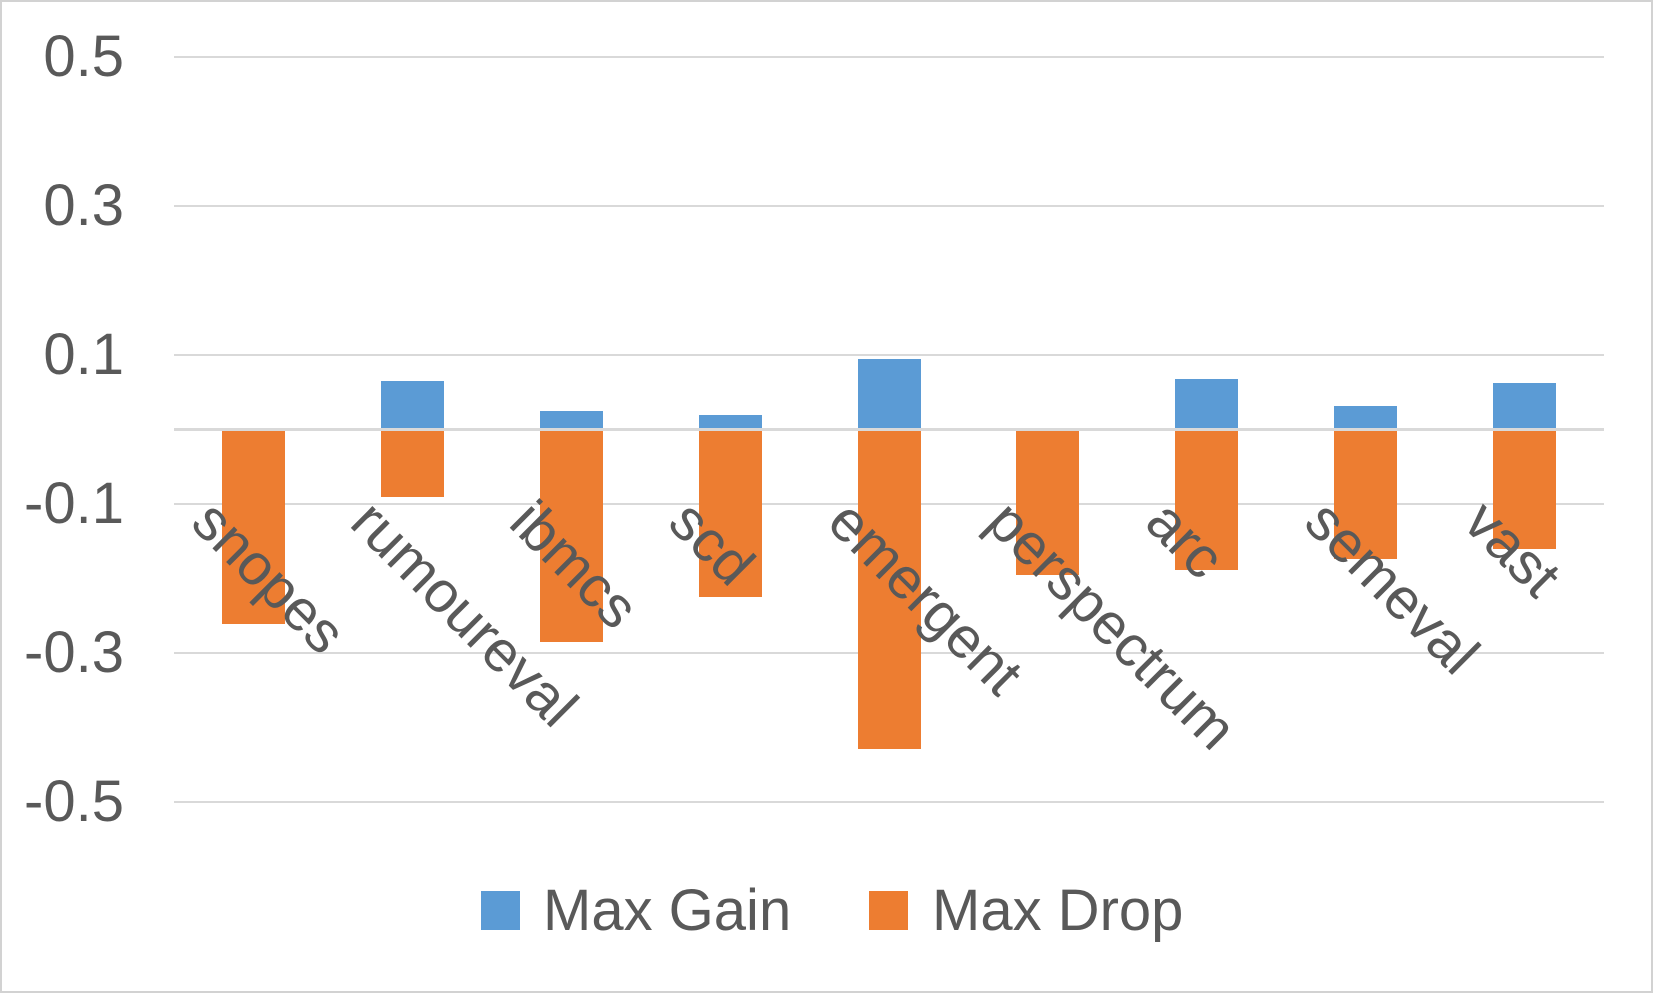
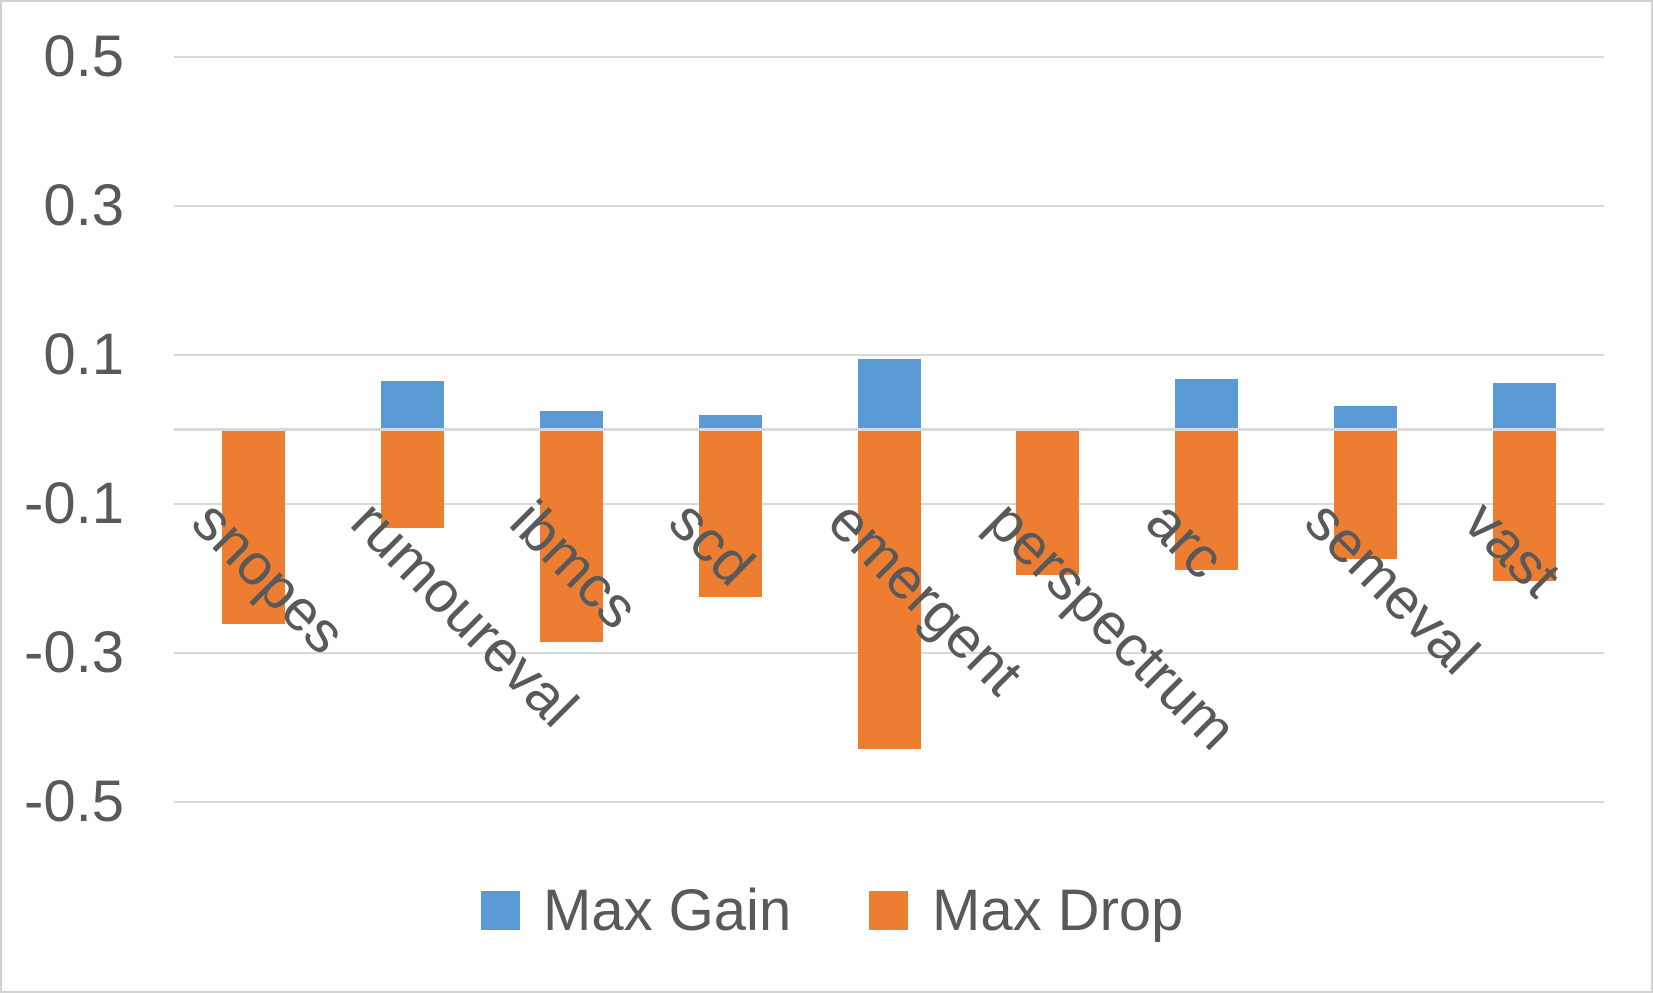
Max Drop/rumoureval: -0.09 -> -0.13
Max Drop/vast: -0.16 -> -0.20
